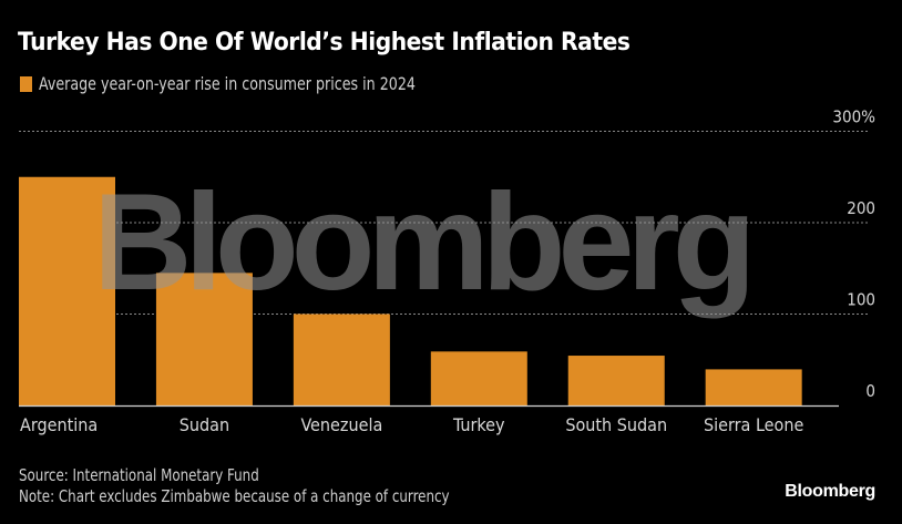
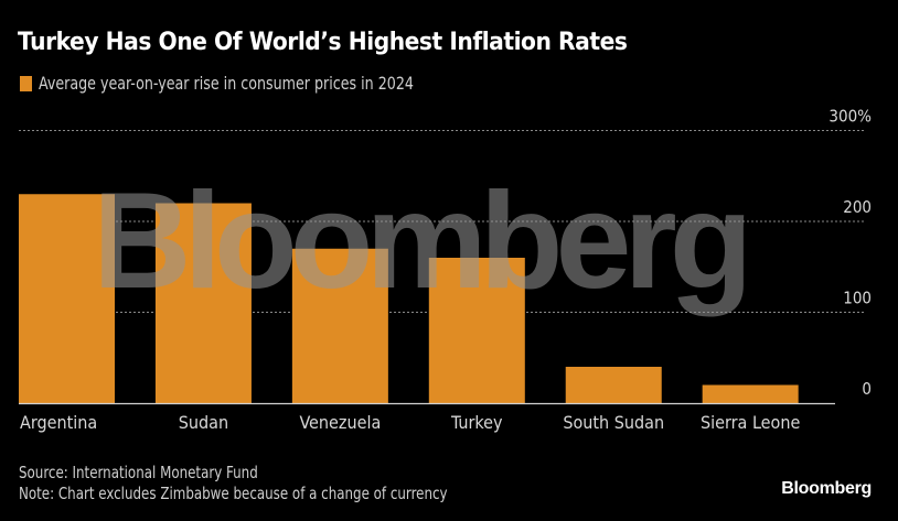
Argentina: 250% -> 230%
Sudan: 140% -> 220%
Venezuela: 100% -> 170%
Turkey: 60% -> 160%
South Sudan: 50% -> 40%
Sierra Leone: 40% -> 20%
